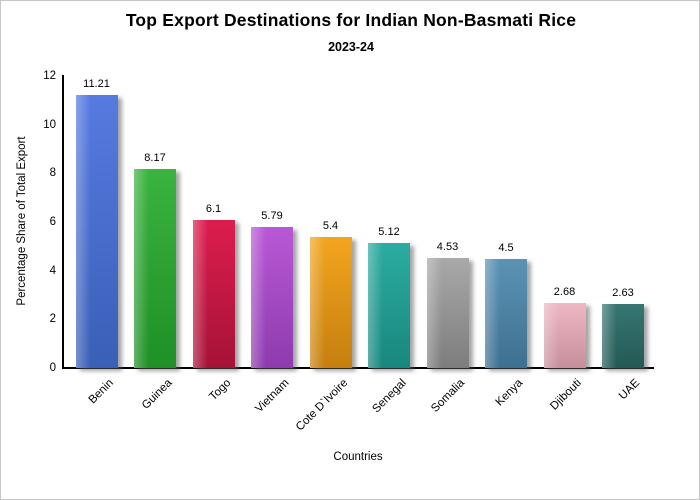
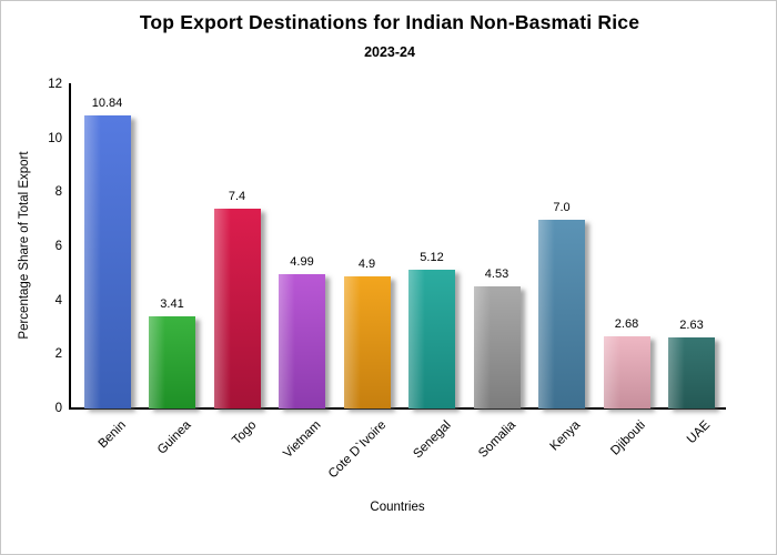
Benin: 11.21 -> 10.84
Guinea: 8.17 -> 3.41
Togo: 6.1 -> 7.4
Vietnam: 5.79 -> 4.99
Cote D`Ivoire: 5.4 -> 4.9
Kenya: 4.5 -> 7.0
